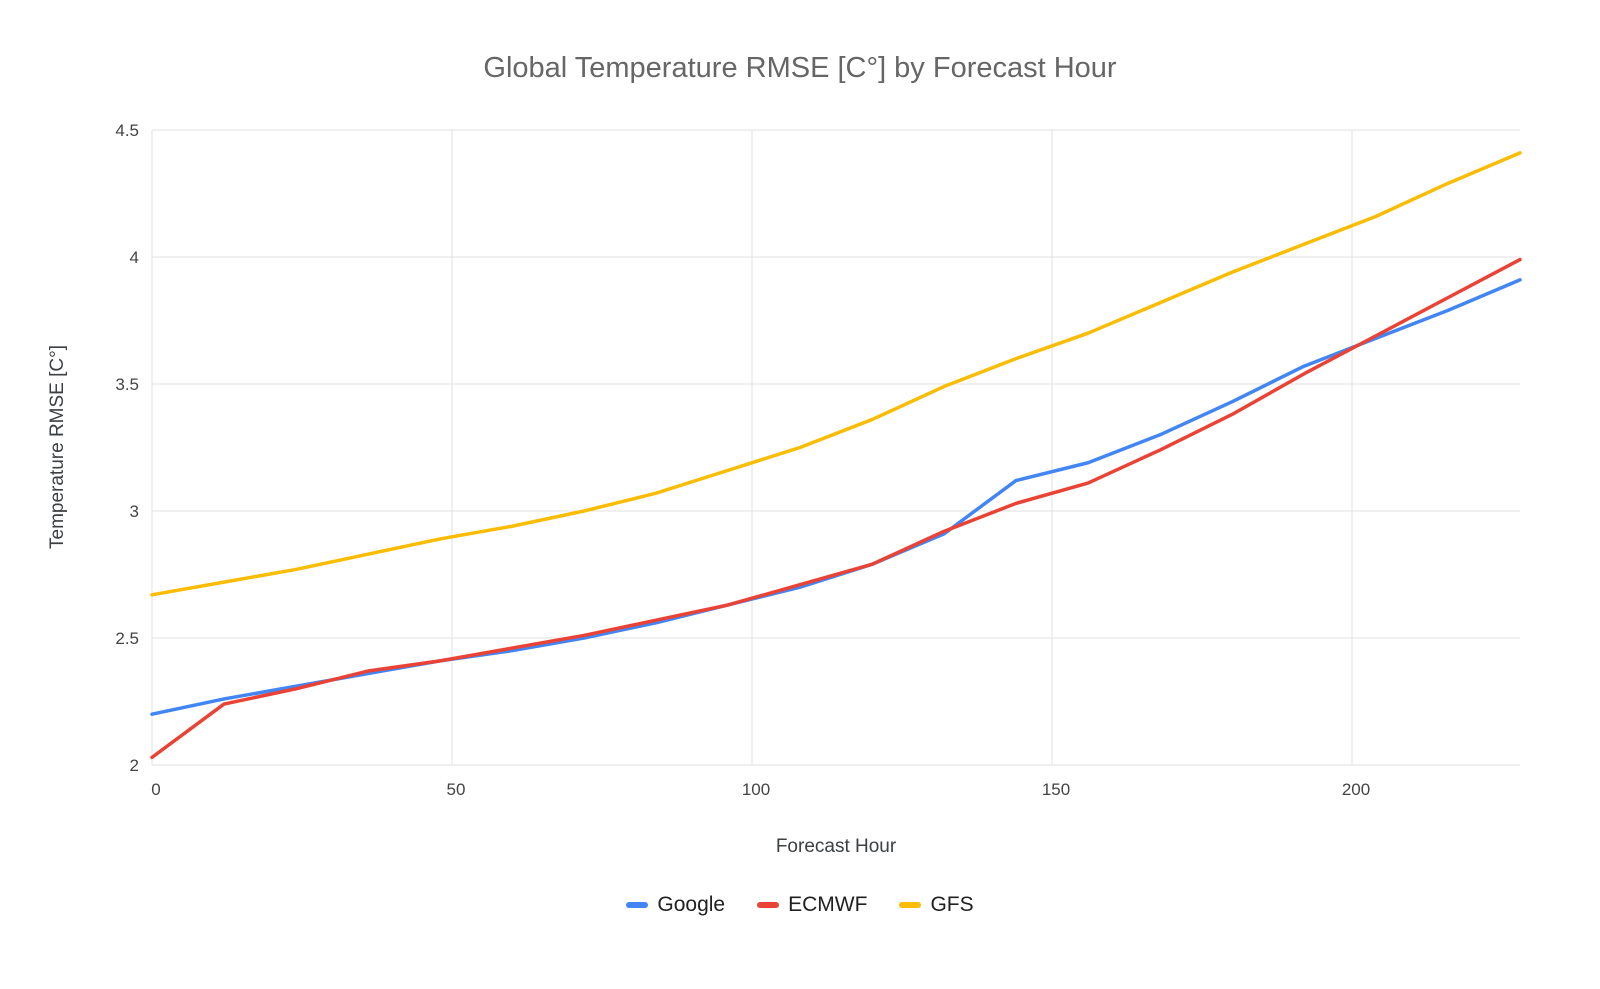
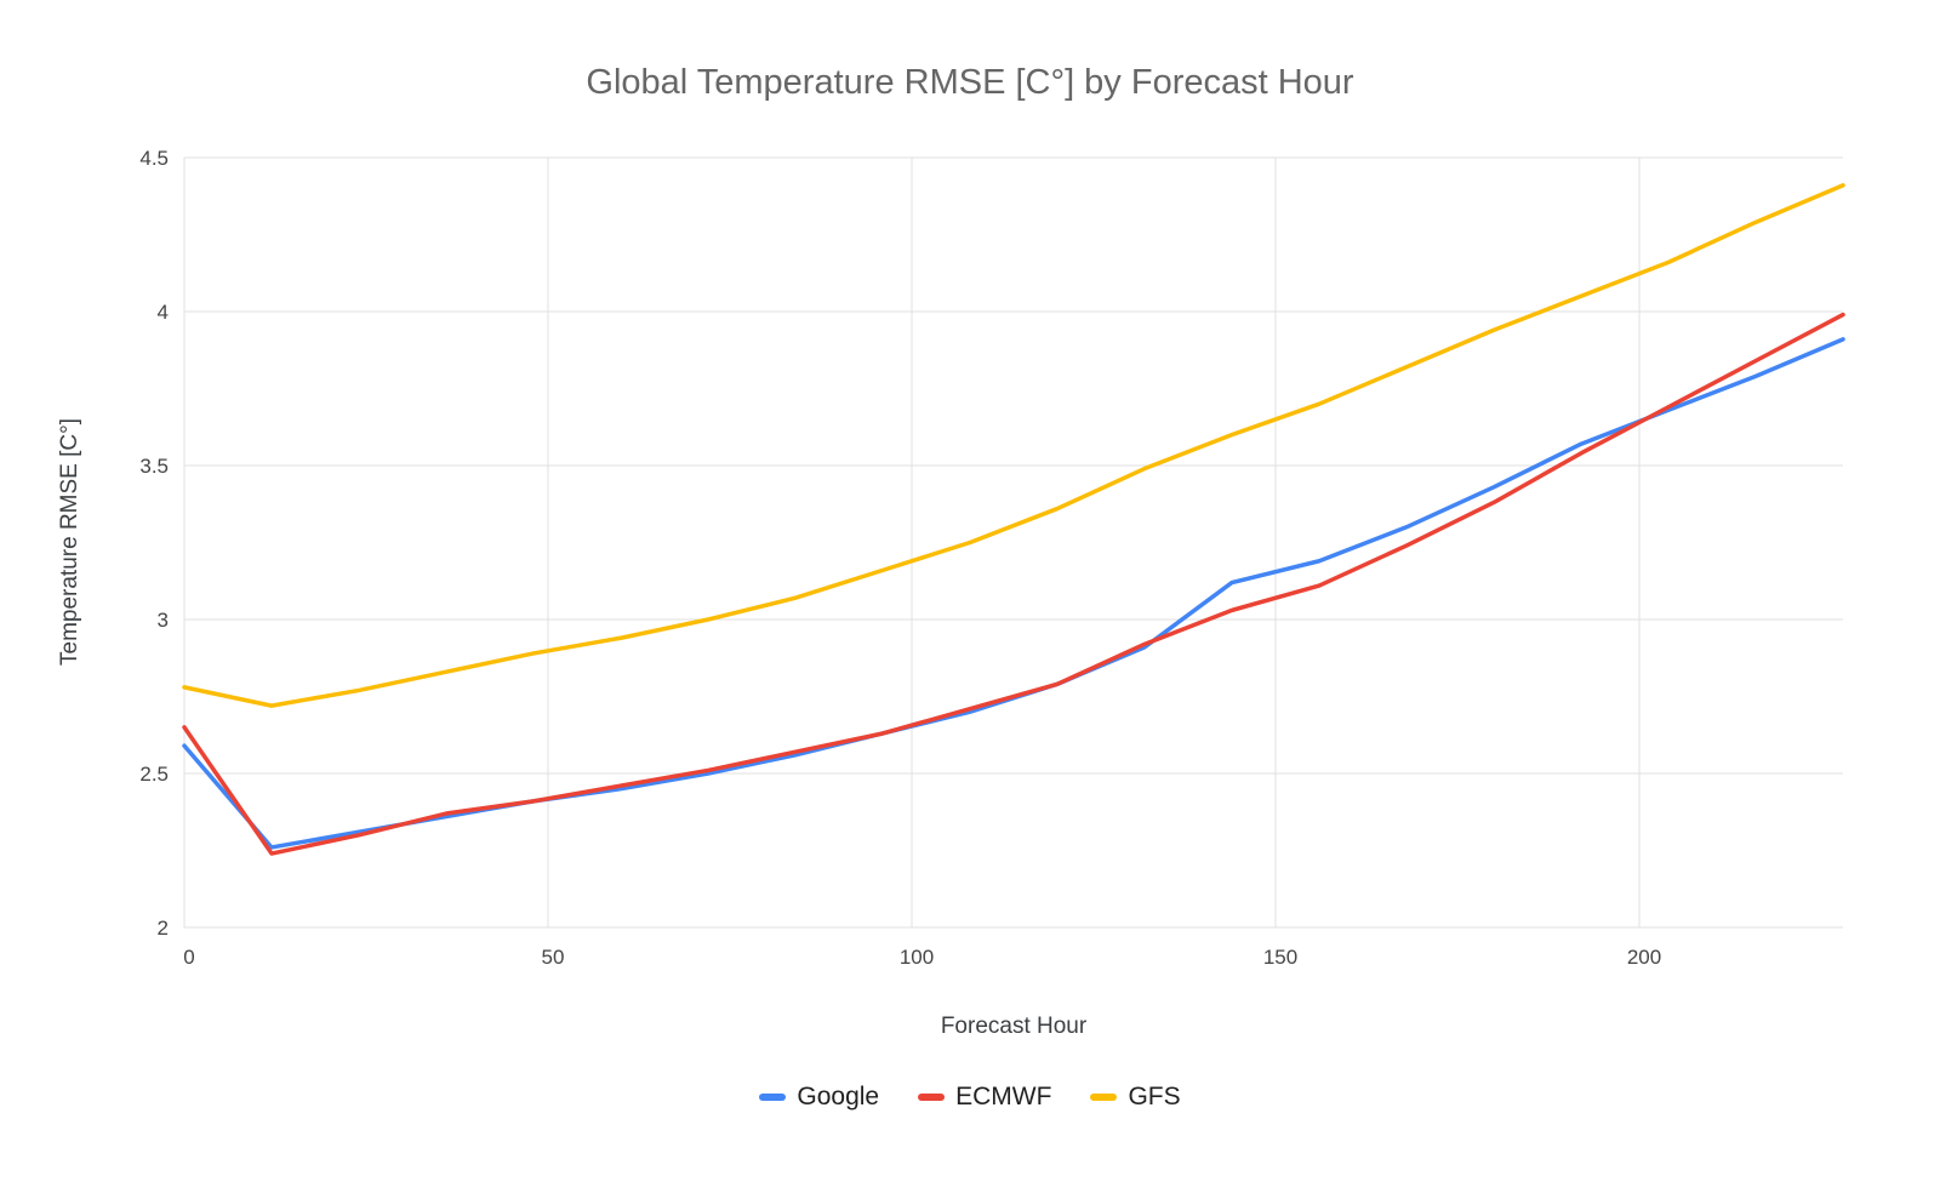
Google/0: 2.20 -> 2.59
ECMWF/0: 2.03 -> 2.65
GFS/0: 2.67 -> 2.78
